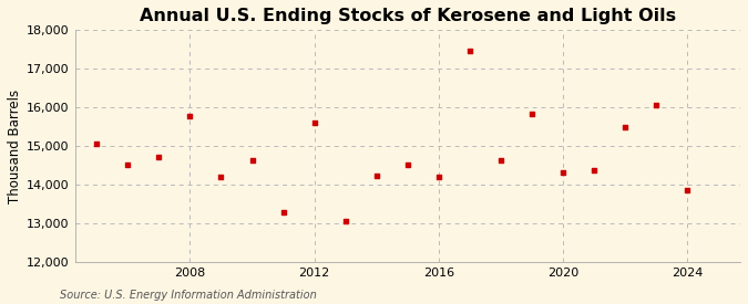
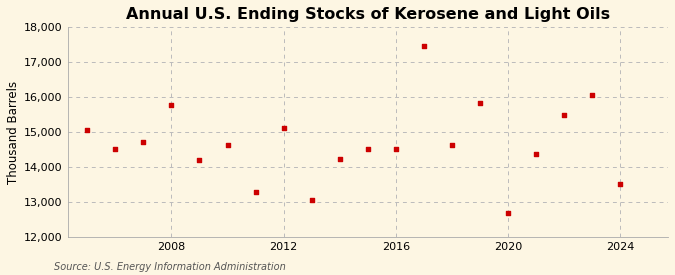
2012: 15,600 -> 15,100
2016: 14,200 -> 14,500
2020: 14,300 -> 12,680
2024: 13,850 -> 13,500
